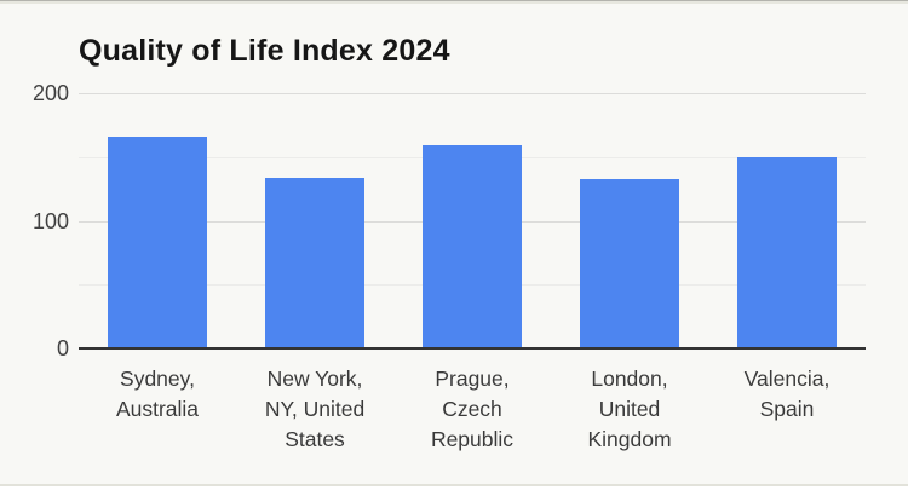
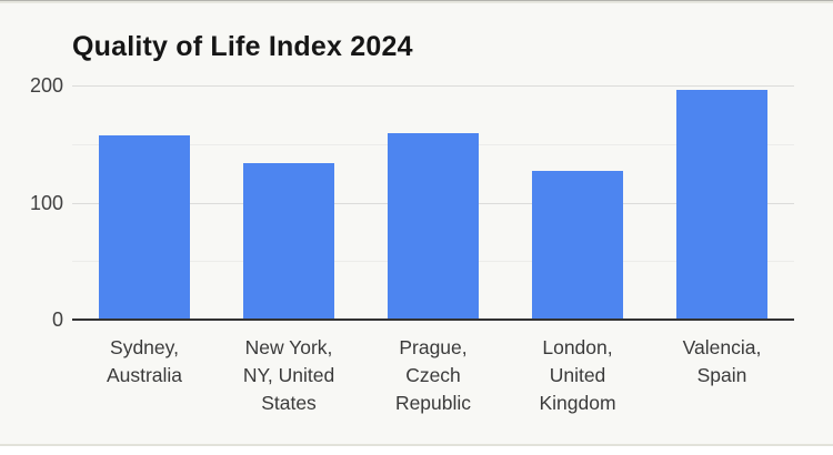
Sydney, Australia: 166 -> 157
London, United Kingdom: 133 -> 127
Valencia, Spain: 150 -> 196
